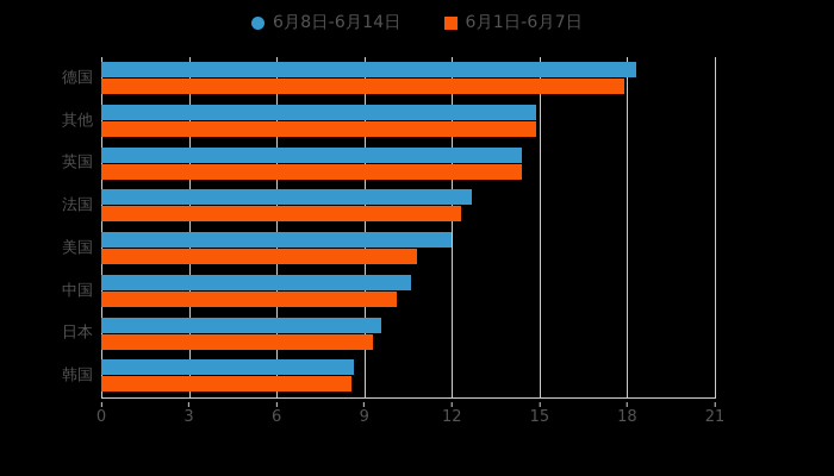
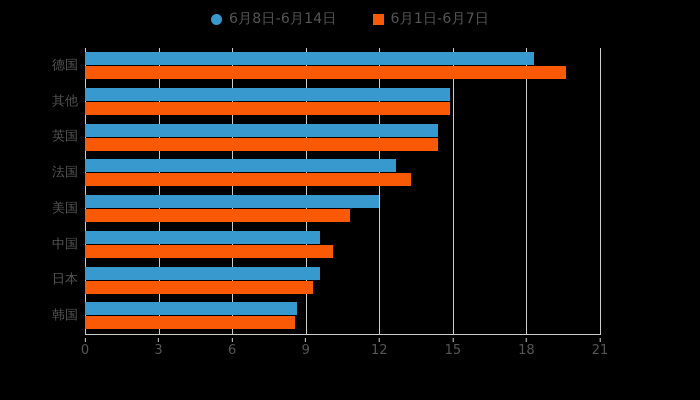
6月1日-6月7日/德国: 17.9 -> 19.6
6月1日-6月7日/法国: 12.3 -> 13.3
6月8日-6月14日/中国: 10.6 -> 9.6
